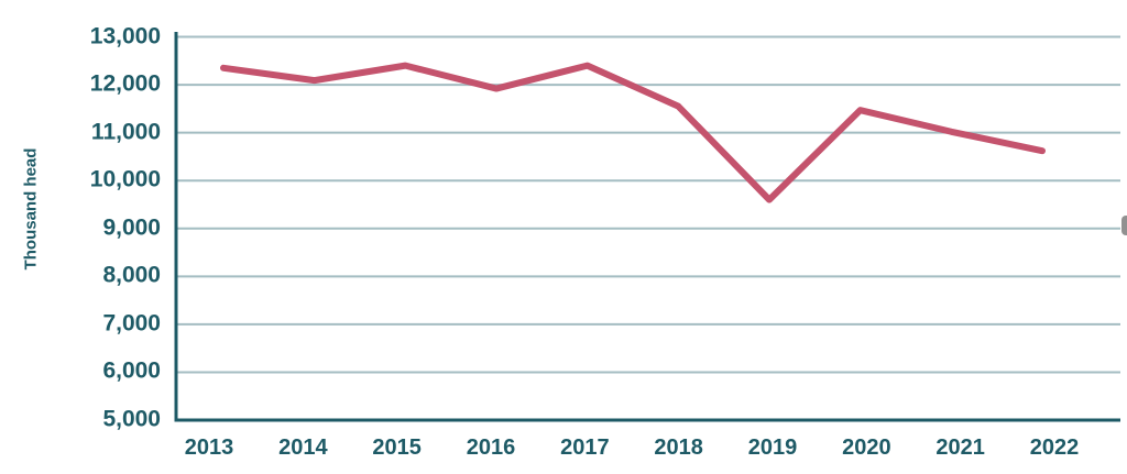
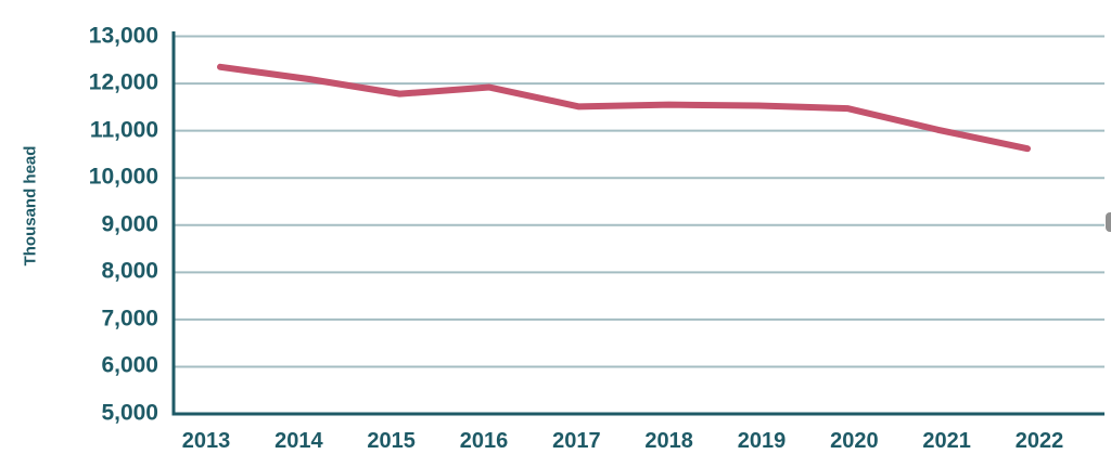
2015: 12400 -> 11800
2017: 12400 -> 11500
2019: 9600 -> 11500
